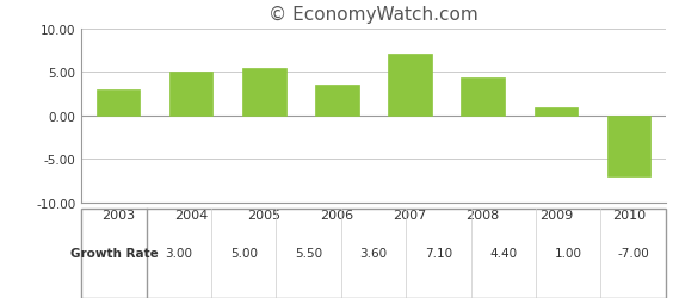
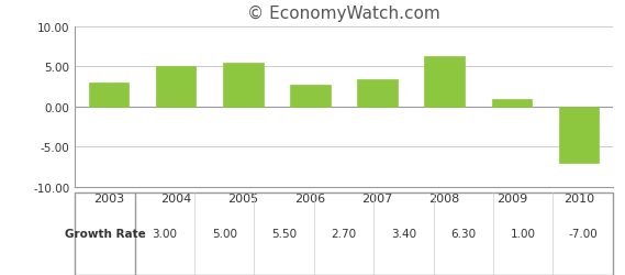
2006: 3.60 -> 2.70
2007: 7.10 -> 3.40
2008: 4.40 -> 6.30
